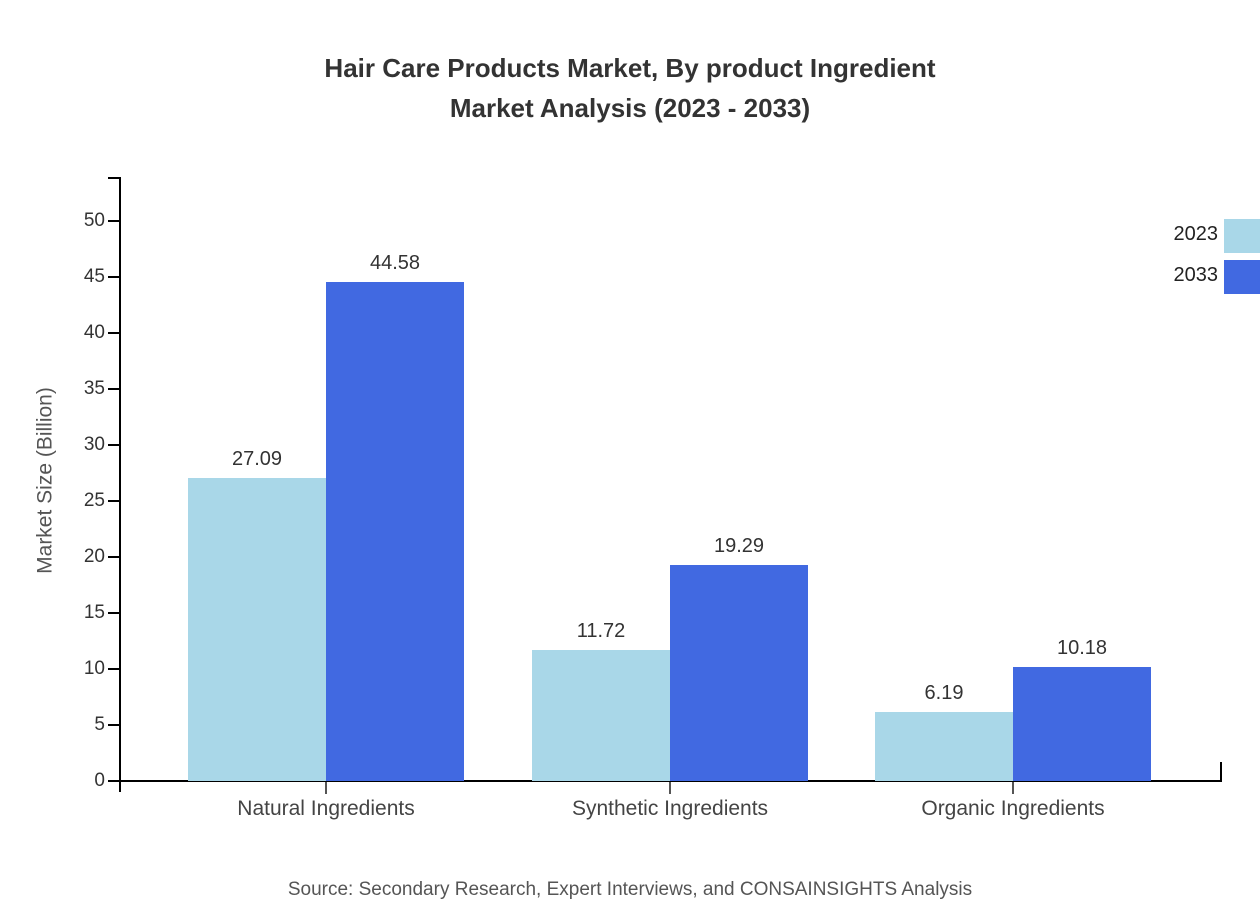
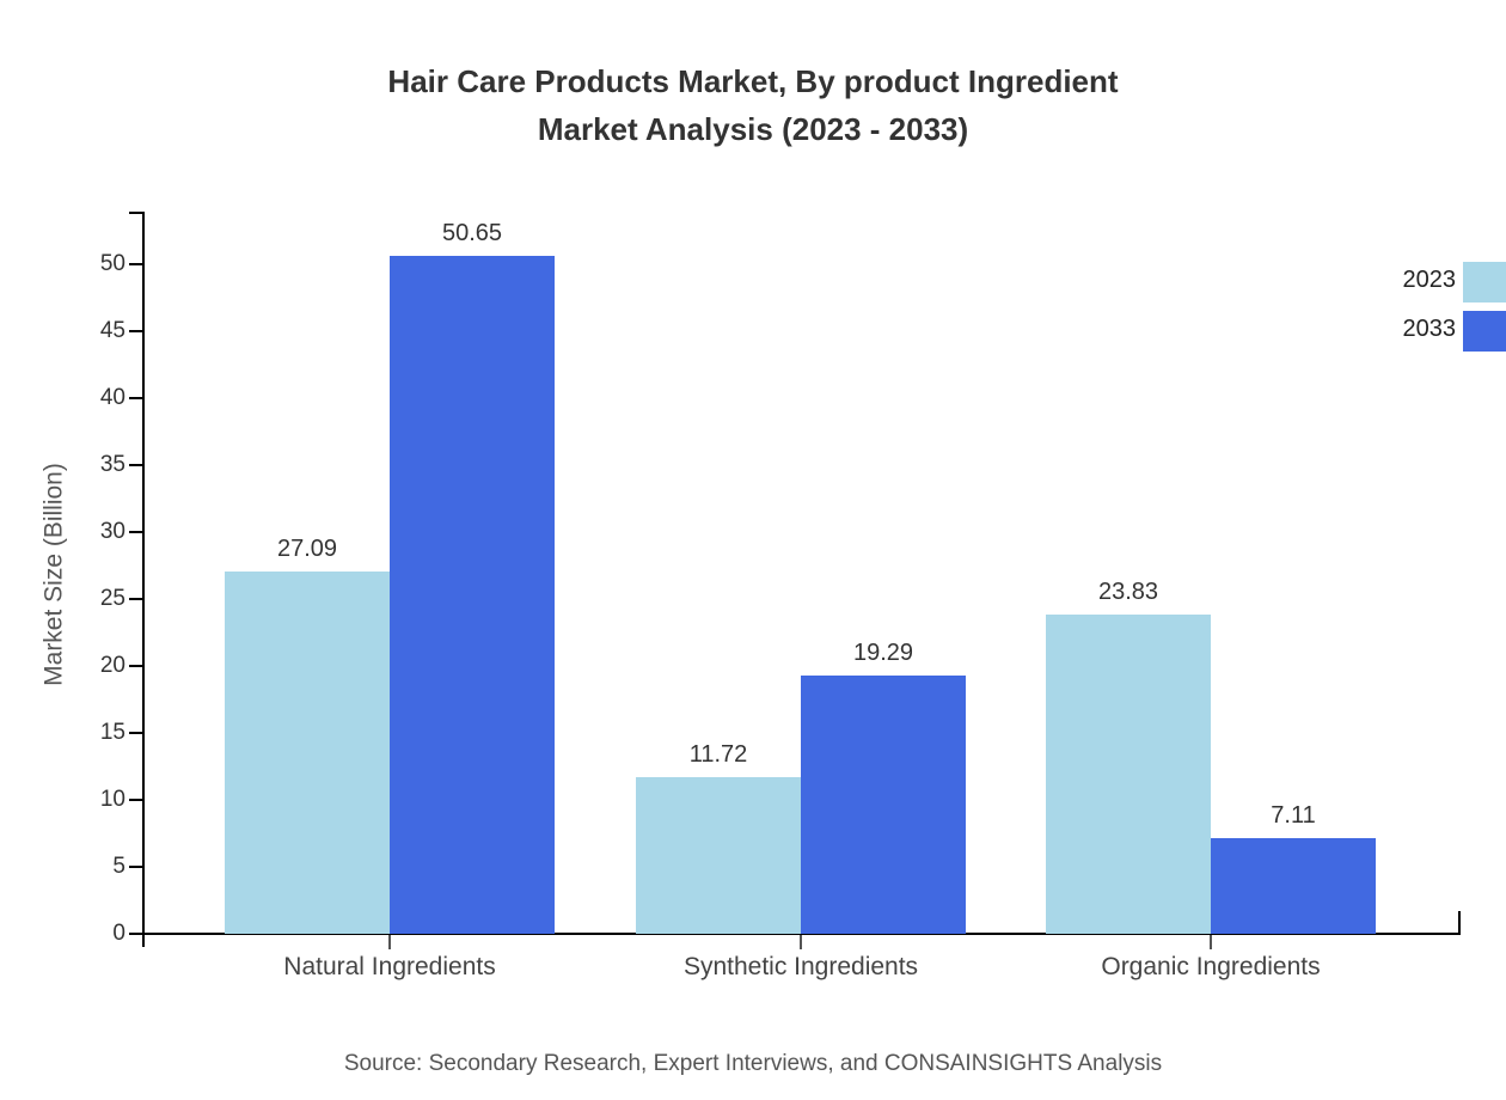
2033/Natural Ingredients: 44.58 -> 50.65
2023/Organic Ingredients: 6.19 -> 23.83
2033/Organic Ingredients: 10.18 -> 7.11
